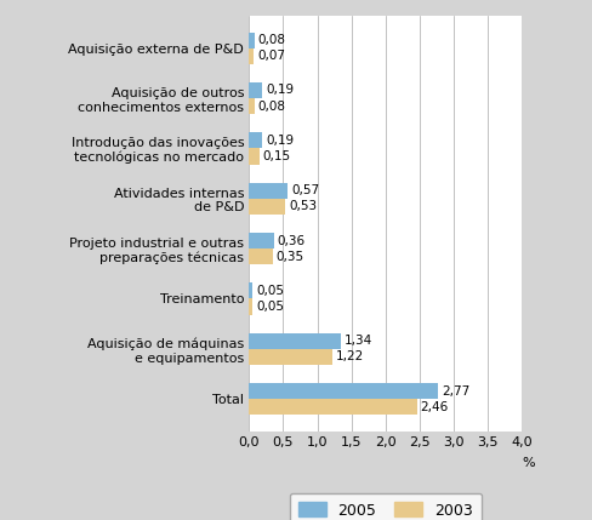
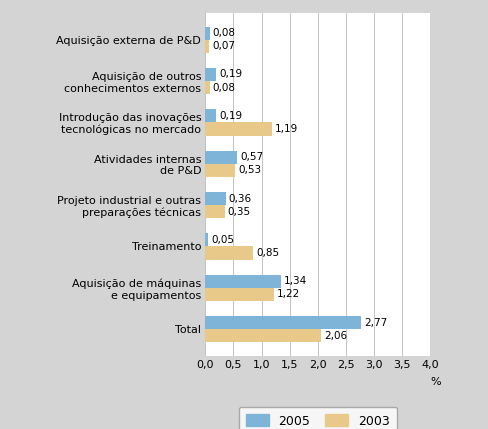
2003/Introdução das inovações tecnológicas no mercado: 0,15 -> 1,19
2003/Treinamento: 0,05 -> 0,85
2003/Total: 2,46 -> 2,06
